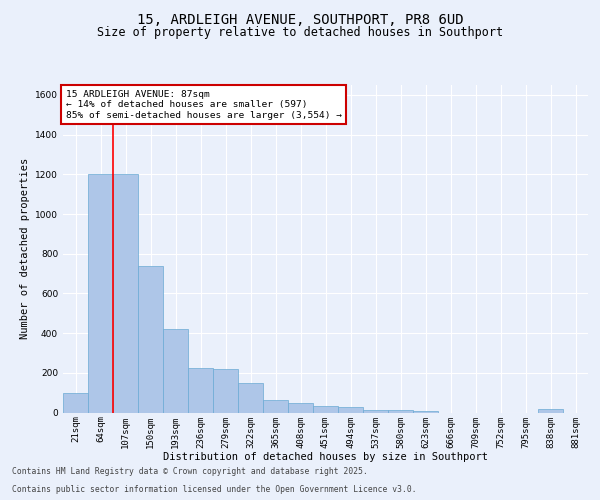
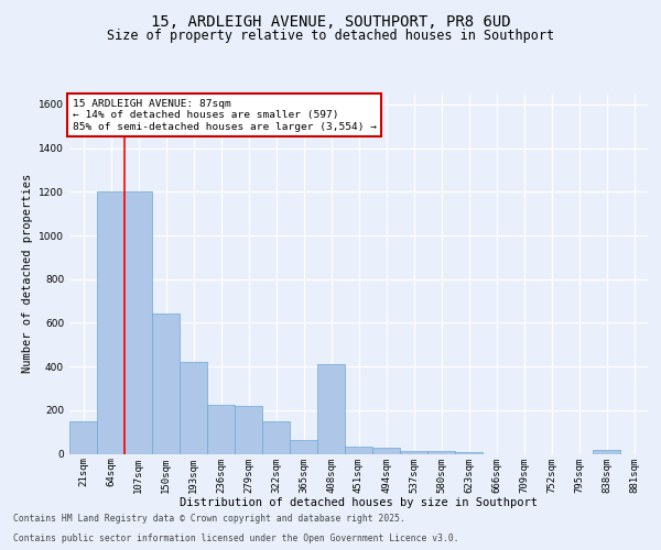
21sqm: 100 -> 150
150sqm: 740 -> 640
408sqm: 50 -> 410
